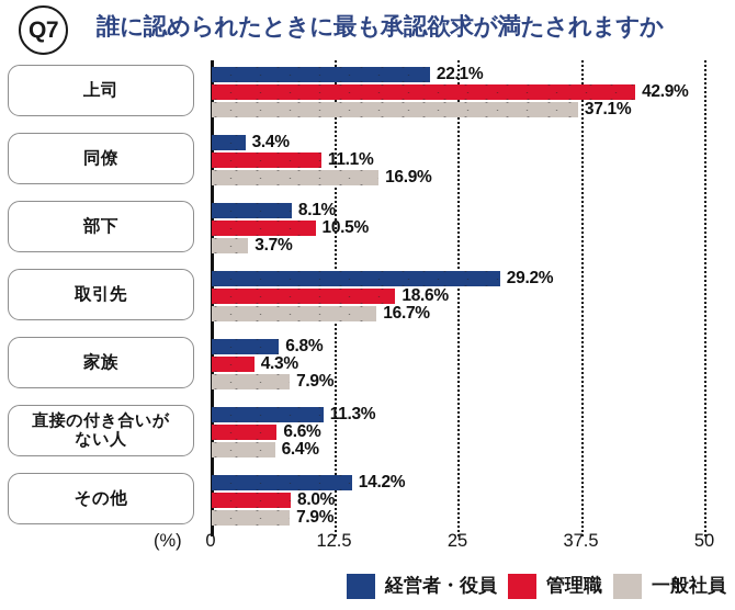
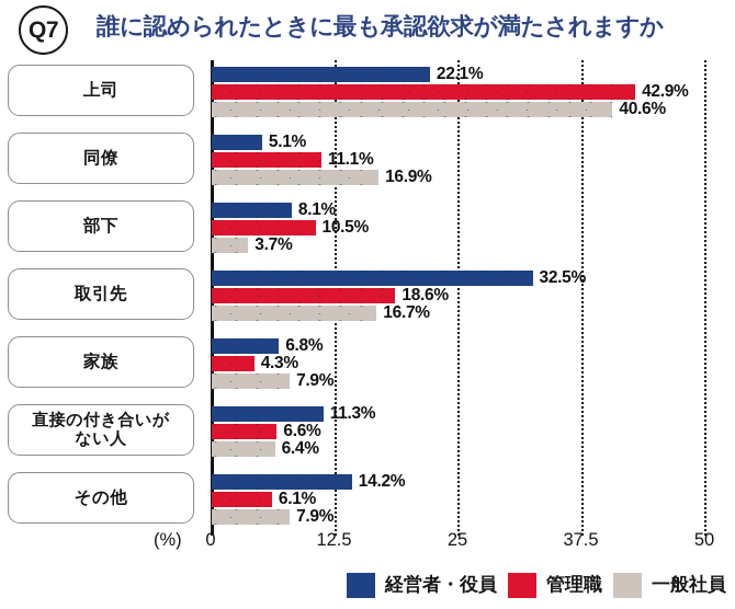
一般社員/上司: 37.1% -> 40.6%
経営者・役員/同僚: 3.4% -> 5.1%
経営者・役員/取引先: 29.2% -> 32.5%
管理職/その他: 8.0% -> 6.1%
